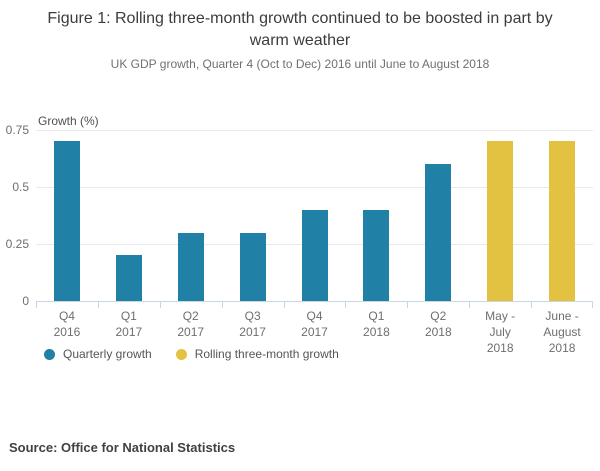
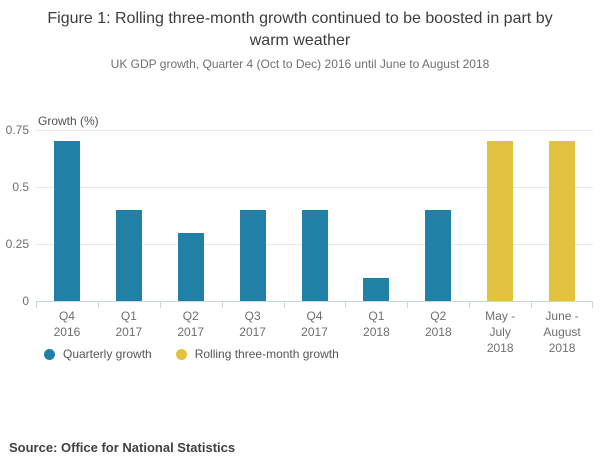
Quarterly growth/Q1 2017: 0.2 -> 0.4
Quarterly growth/Q3 2017: 0.3 -> 0.4
Quarterly growth/Q1 2018: 0.4 -> 0.1
Quarterly growth/Q2 2018: 0.6 -> 0.4
